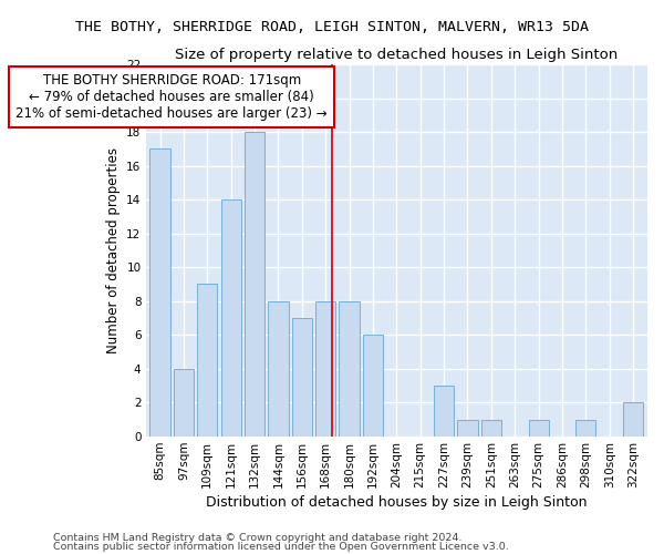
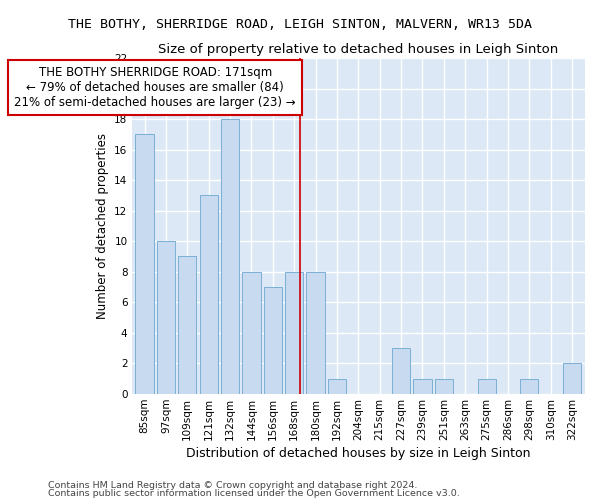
97sqm: 4 -> 10
121sqm: 14 -> 13
192sqm: 6 -> 1
